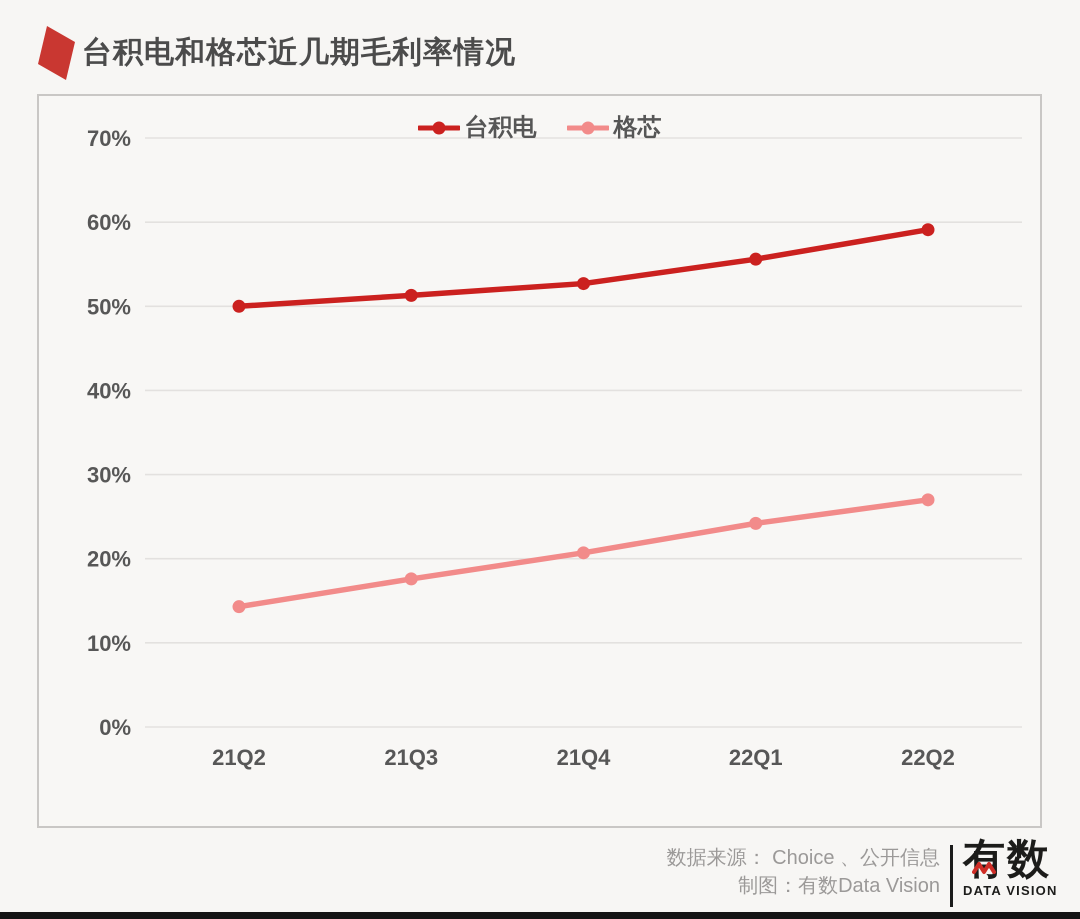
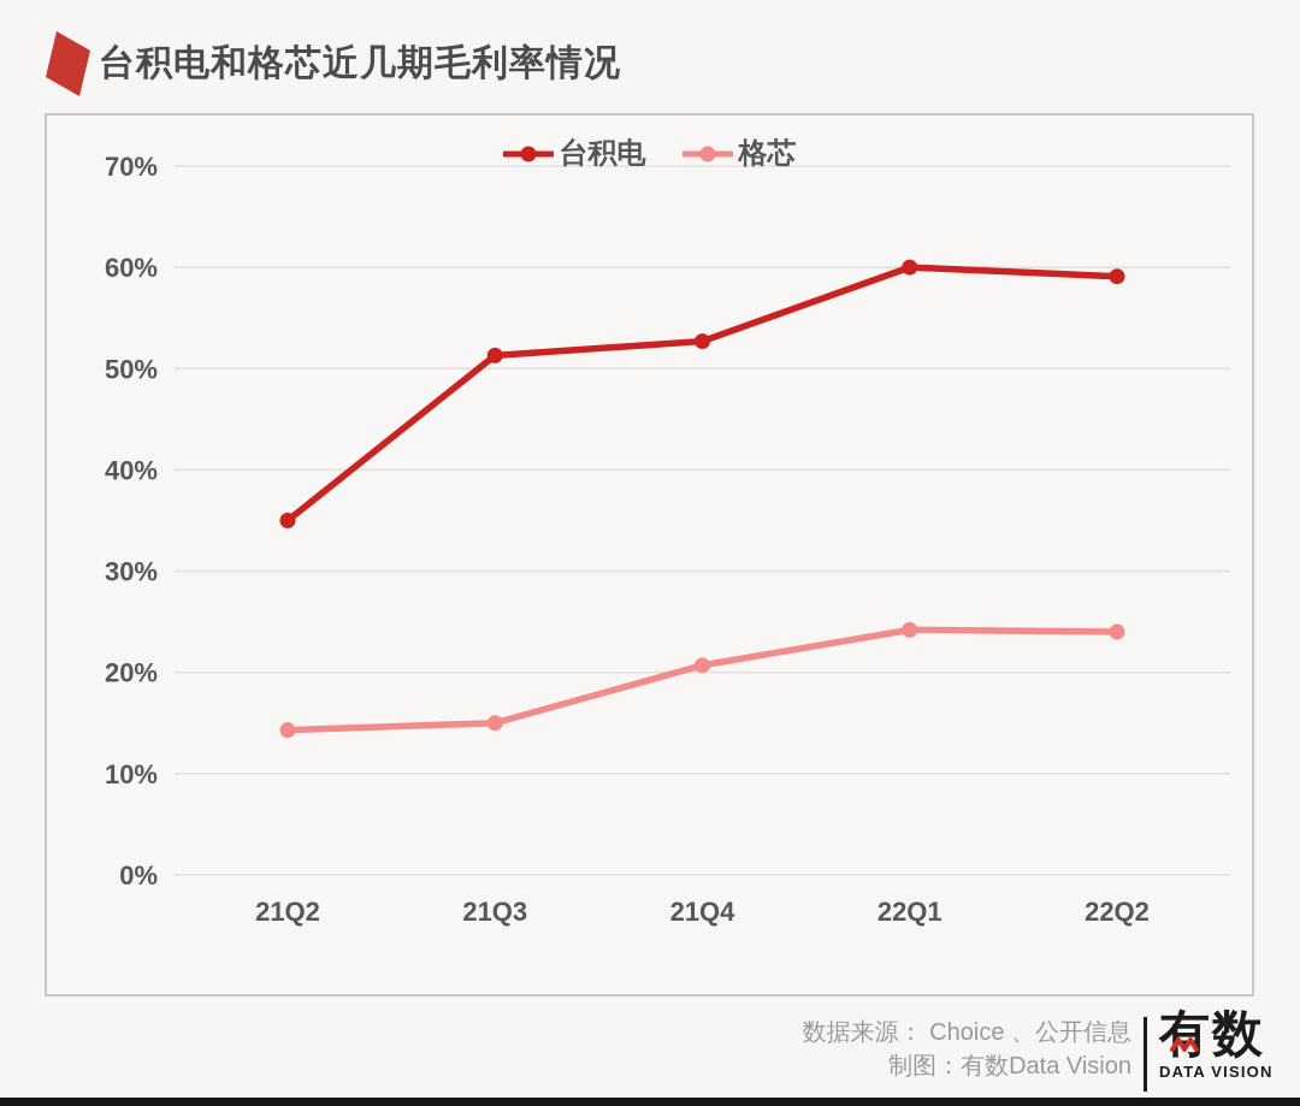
台积电/21Q2: 50% -> 35%
格芯/21Q3: 18% -> 15%
台积电/22Q1: 56% -> 60%
格芯/22Q2: 27% -> 24%
